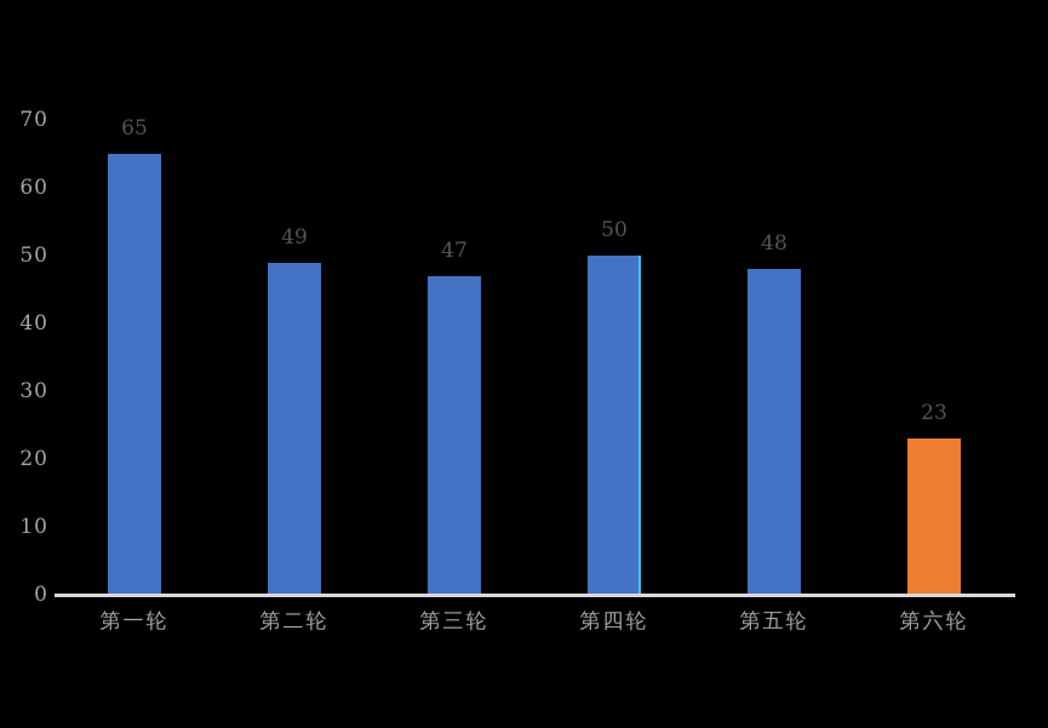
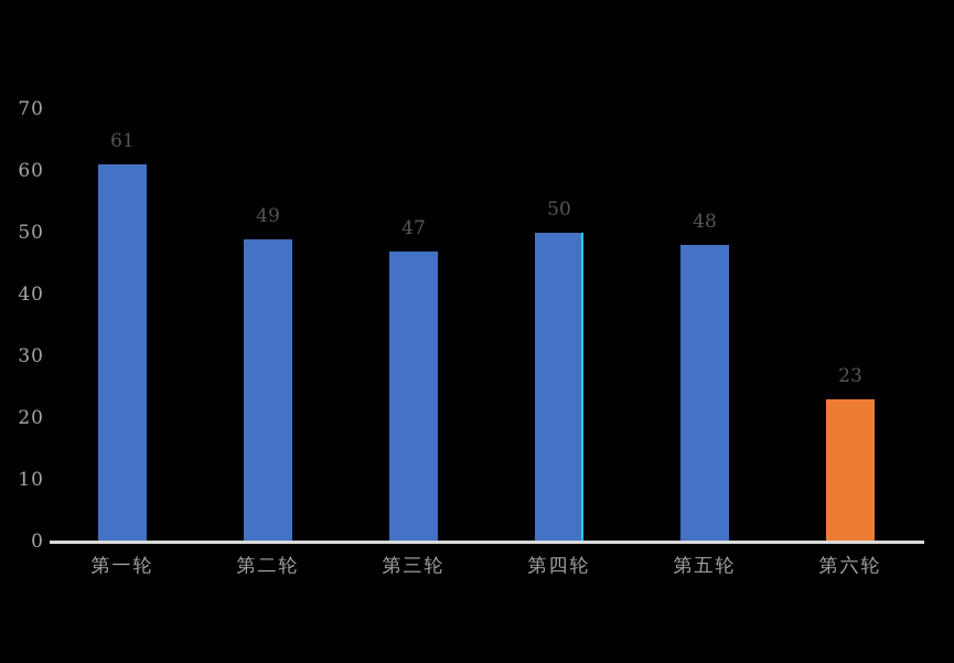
第一轮: 65 -> 61
